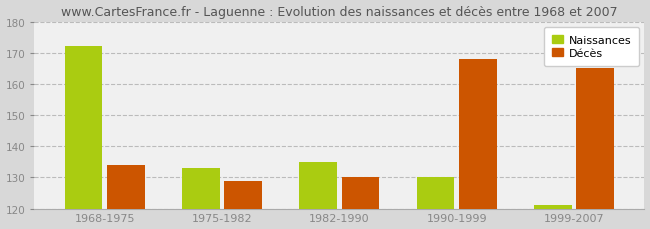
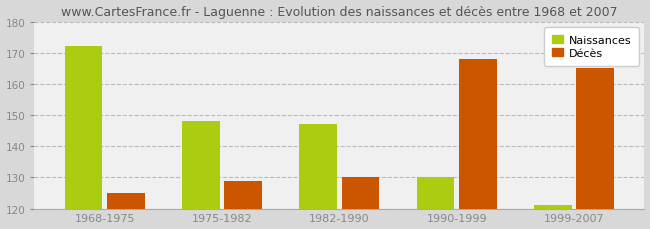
Décès/1968-1975: 134 -> 125
Naissances/1975-1982: 133 -> 148
Naissances/1982-1990: 135 -> 147
